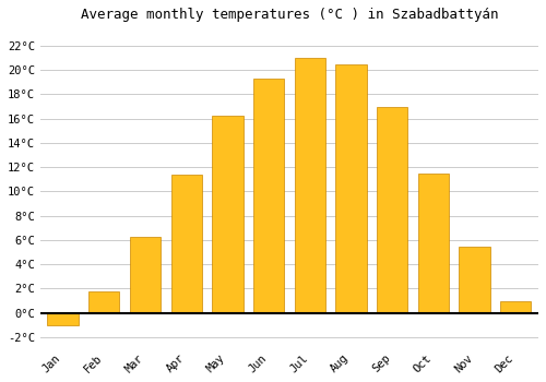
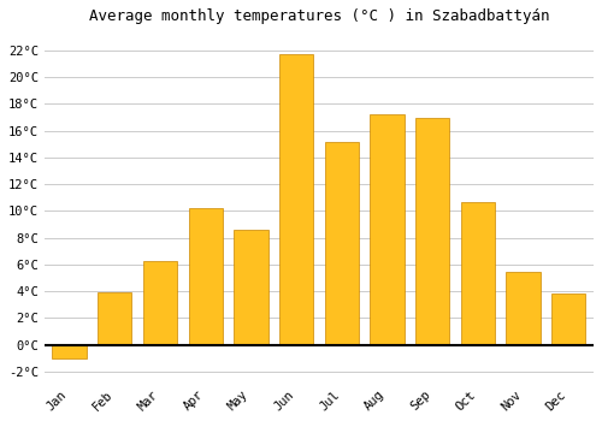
Feb: 1.8°C -> 3.9°C
Apr: 11.4°C -> 10.2°C
May: 16.2°C -> 8.6°C
Jun: 19.3°C -> 21.7°C
Jul: 21.0°C -> 15.2°C
Aug: 20.5°C -> 17.2°C
Oct: 11.5°C -> 10.7°C
Dec: 1.0°C -> 3.8°C
